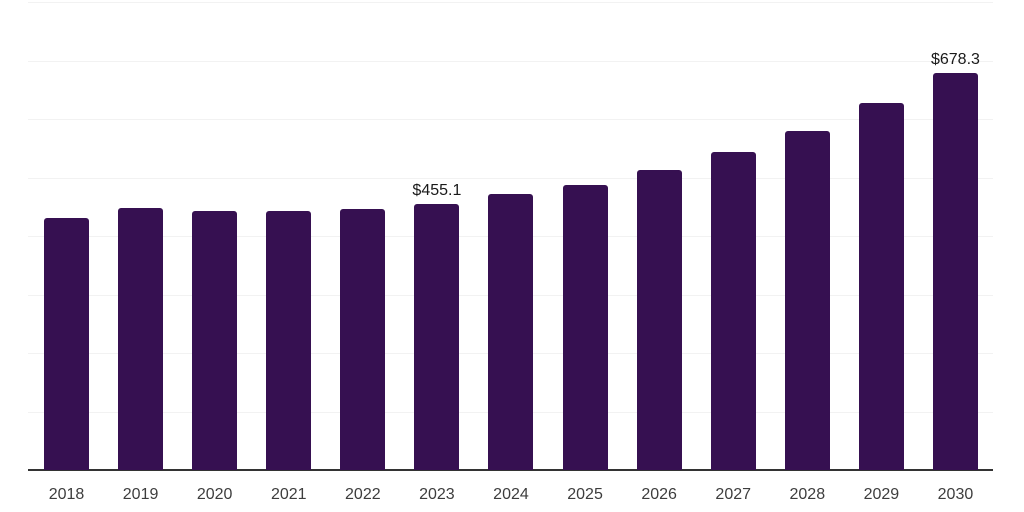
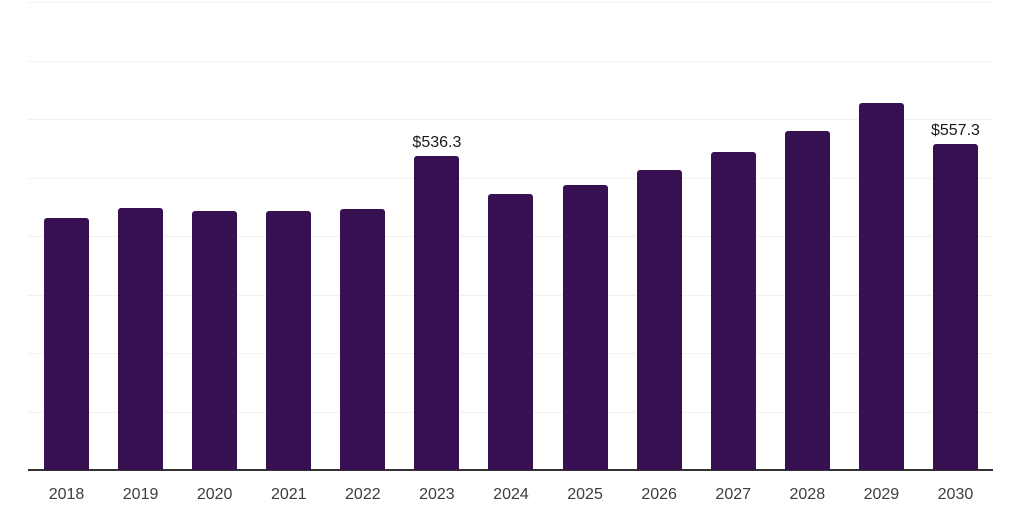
2023: $455.1 -> $536.3
2030: $678.3 -> $557.3
